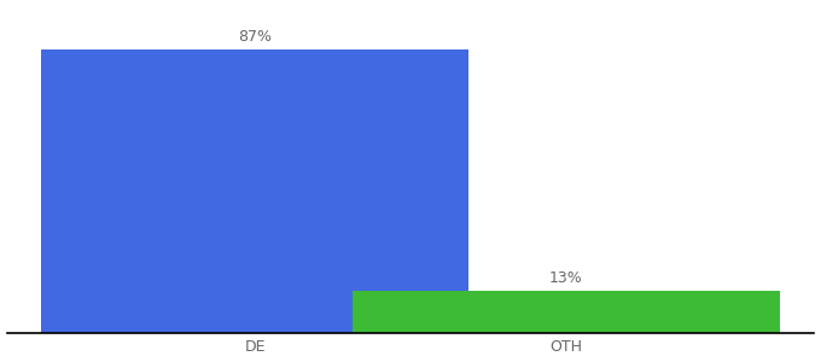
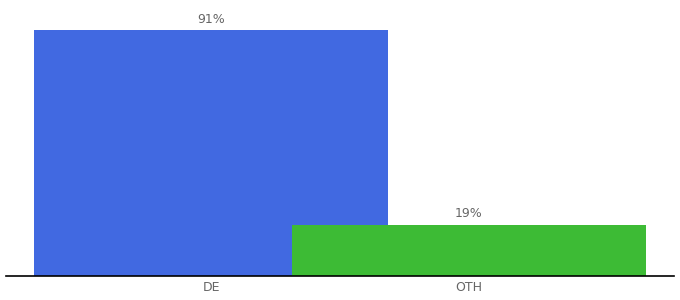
DE: 87% -> 91%
OTH: 13% -> 19%
